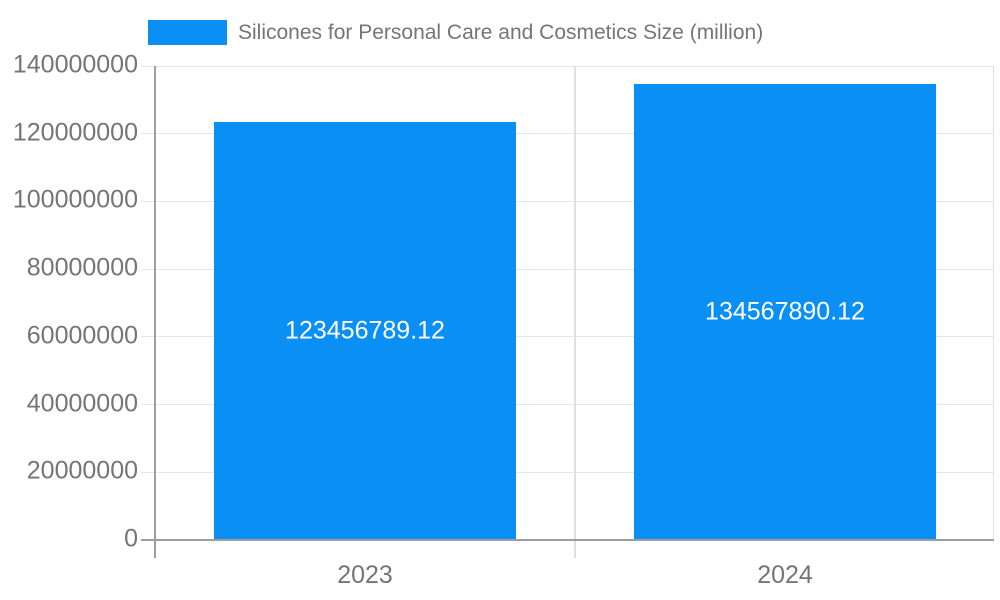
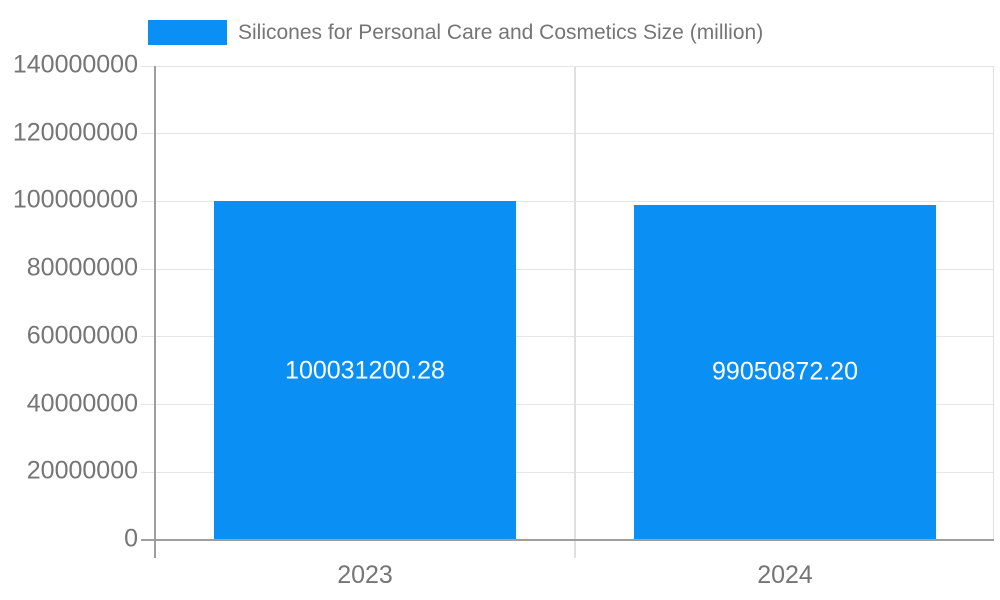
2023: 123456789.12 -> 100031200.28
2024: 134567890.12 -> 99050872.20
